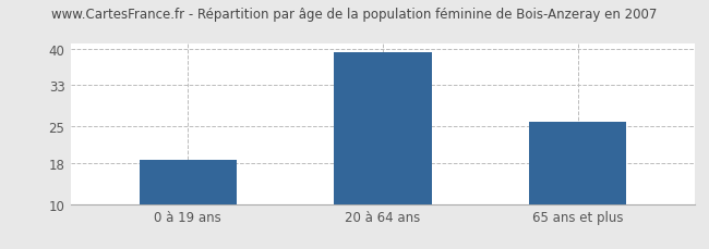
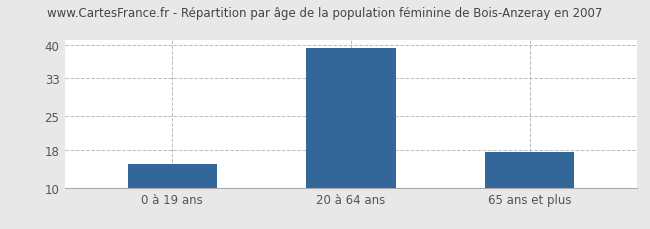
0 à 19 ans: 18.5 -> 15.0
65 ans et plus: 26.0 -> 17.5
